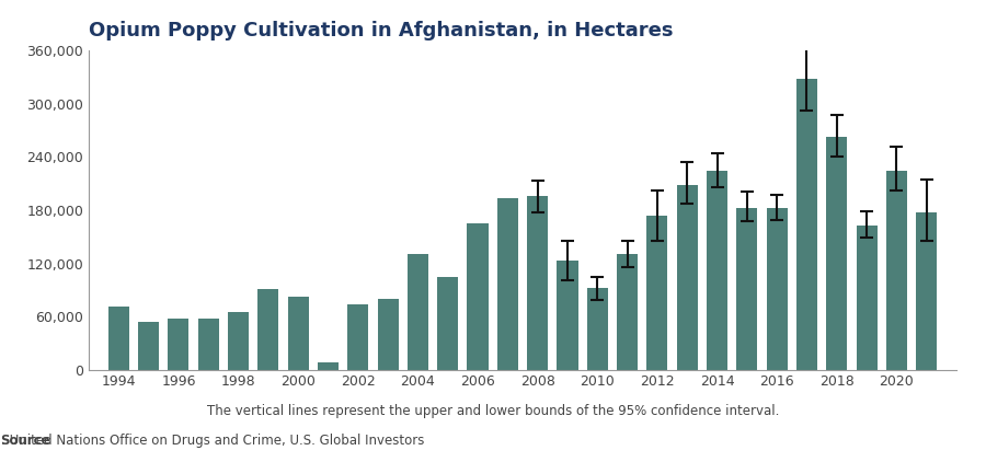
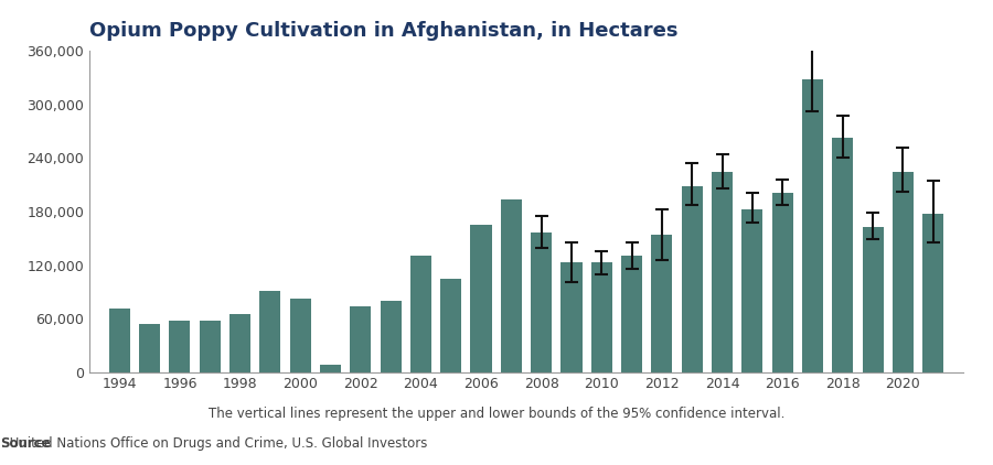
2008: 196,000 -> 157,000
2010: 92,000 -> 123,000
2012: 174,000 -> 154,000
2016: 182,000 -> 201,000
